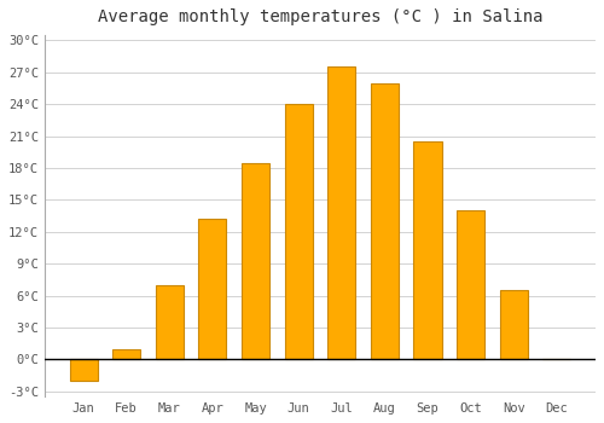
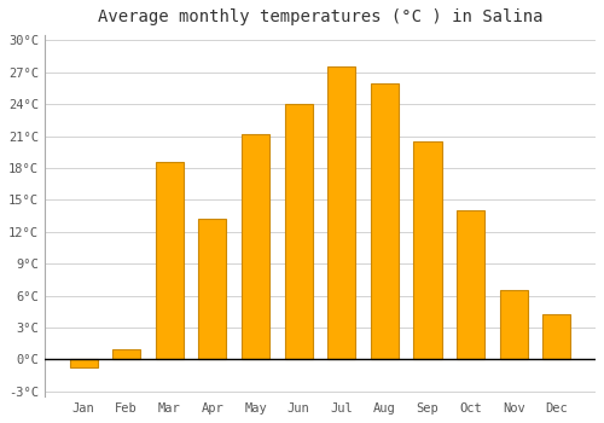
Jan: -2.0°C -> -0.8°C
Mar: 7.0°C -> 18.6°C
May: 18.5°C -> 21.2°C
Dec: 0.1°C -> 4.2°C
